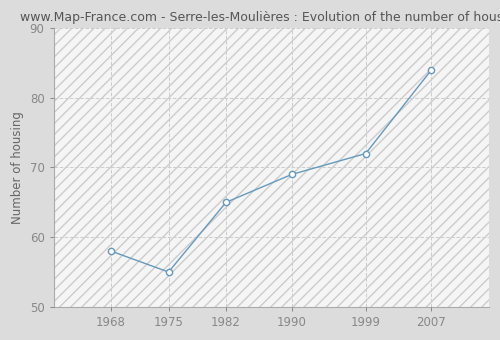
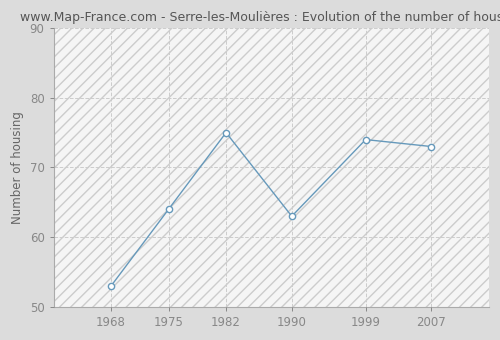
1968: 58 -> 53
1975: 55 -> 64
1982: 65 -> 75
1990: 69 -> 63
1999: 72 -> 74
2007: 84 -> 73
